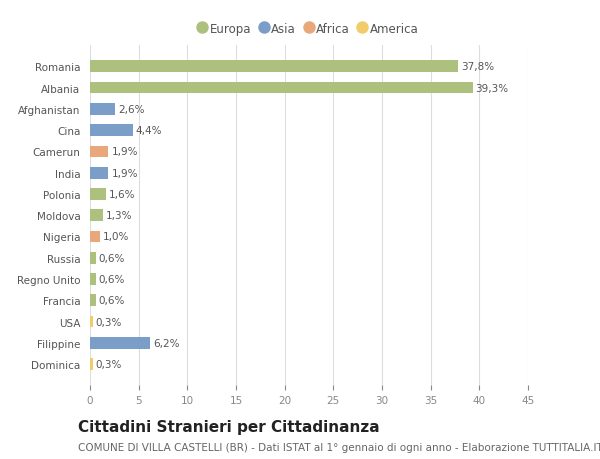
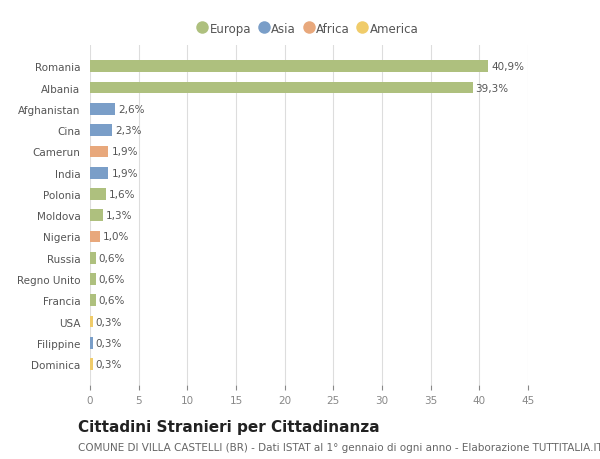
Romania: 37,8% -> 40,9%
Cina: 4,4% -> 2,3%
Filippine: 6,2% -> 0,3%
